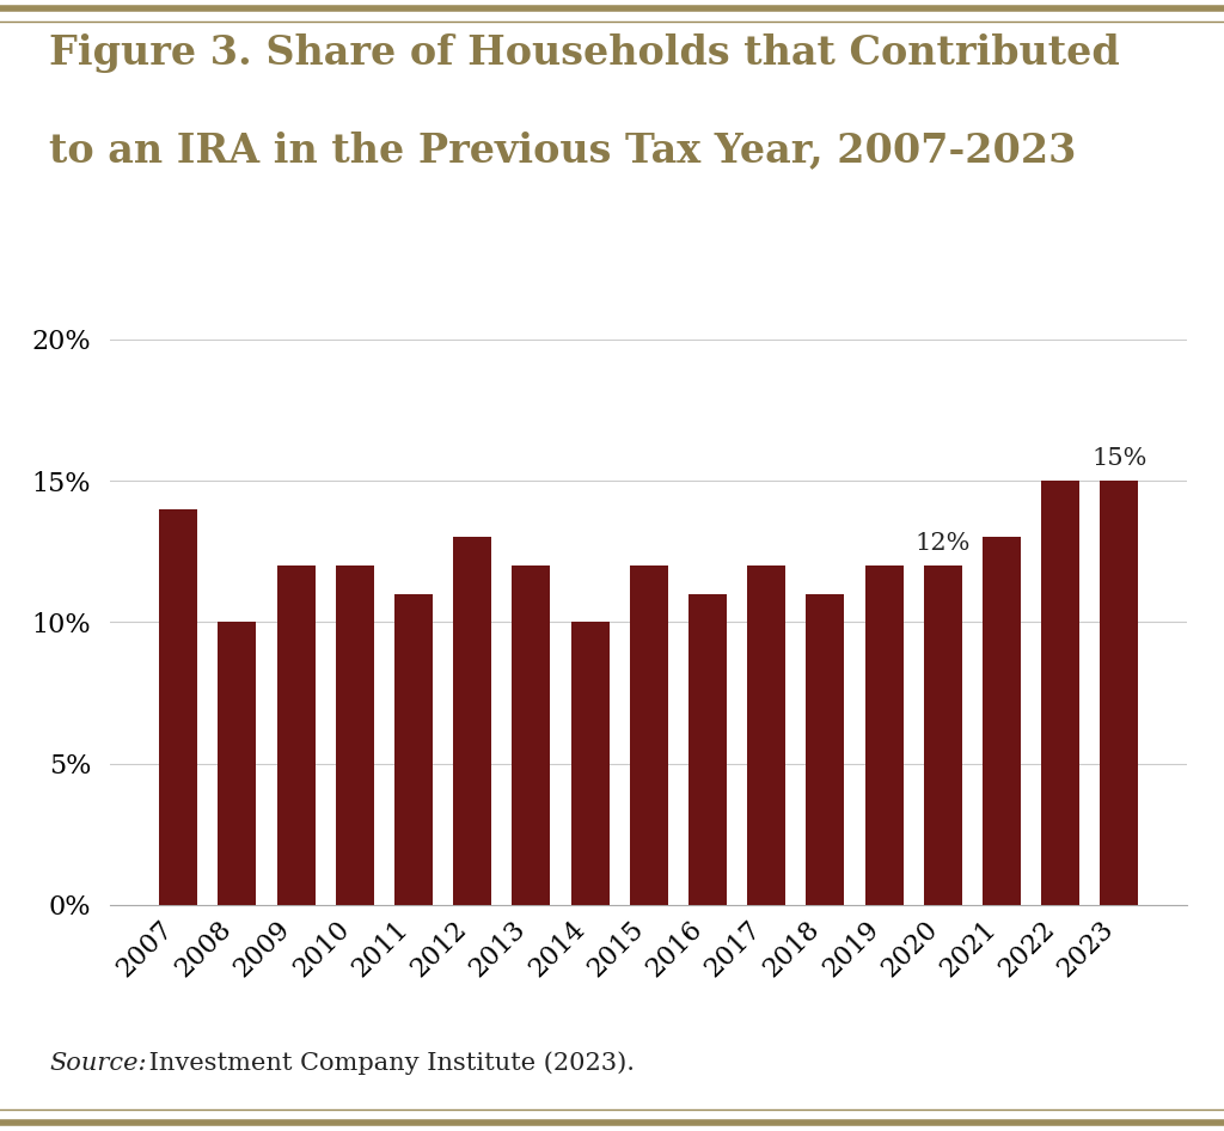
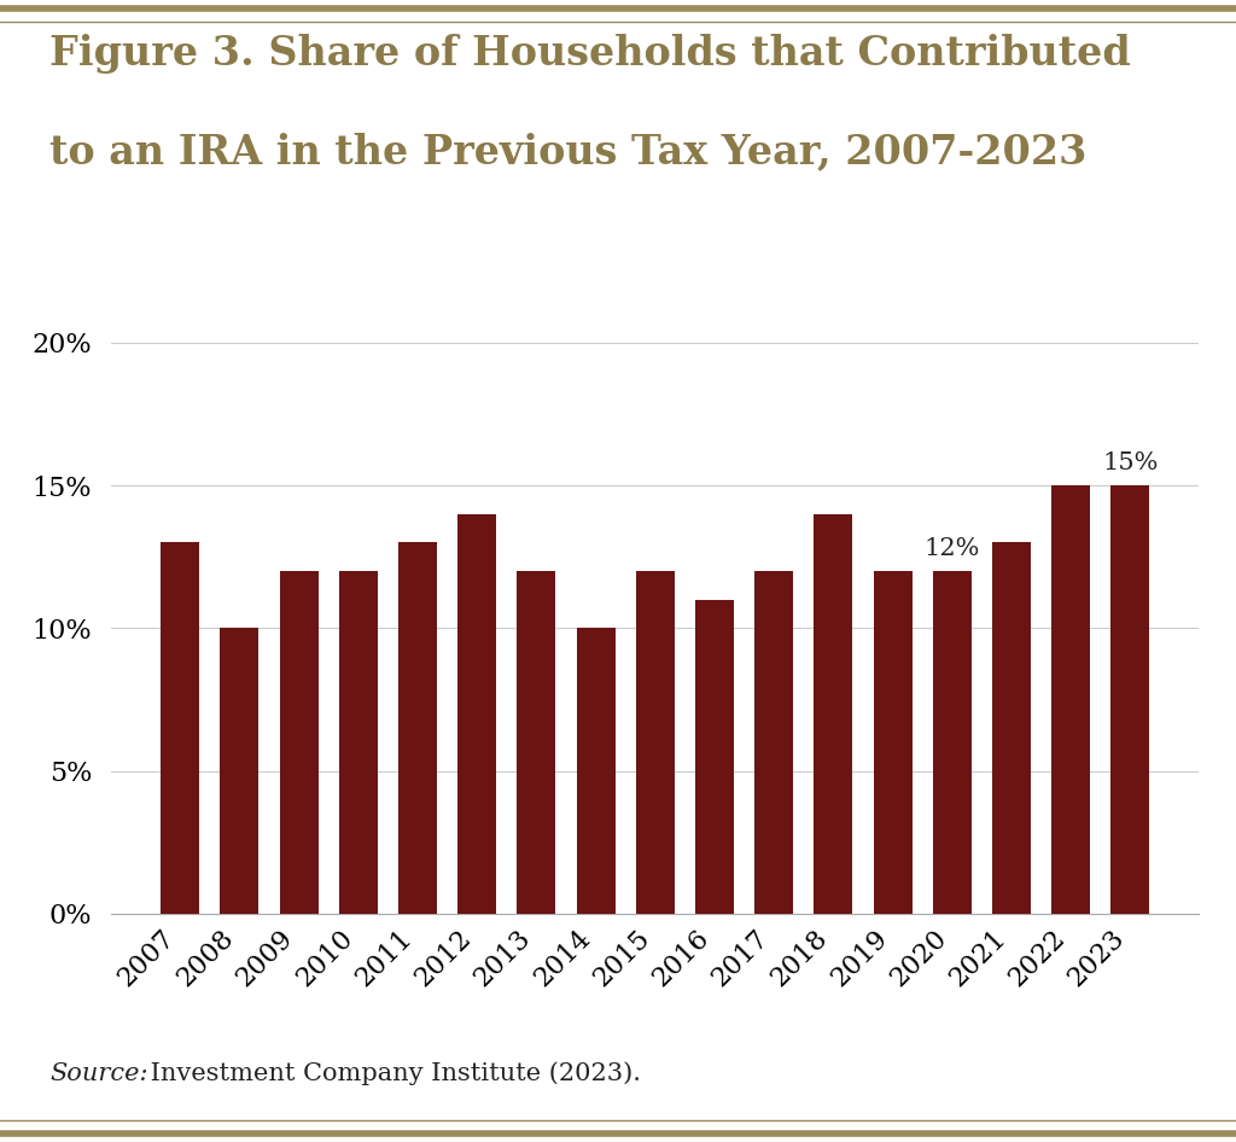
2007: 14% -> 13%
2011: 11% -> 13%
2012: 13% -> 14%
2018: 11% -> 14%
